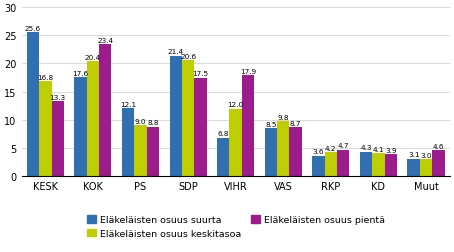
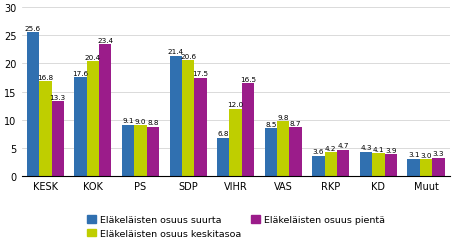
Eläkeläisten osuus suurta/PS: 12.1 -> 9.1
Eläkeläisten osuus pientä/VIHR: 17.9 -> 16.5
Eläkeläisten osuus pientä/Muut: 4.6 -> 3.3
